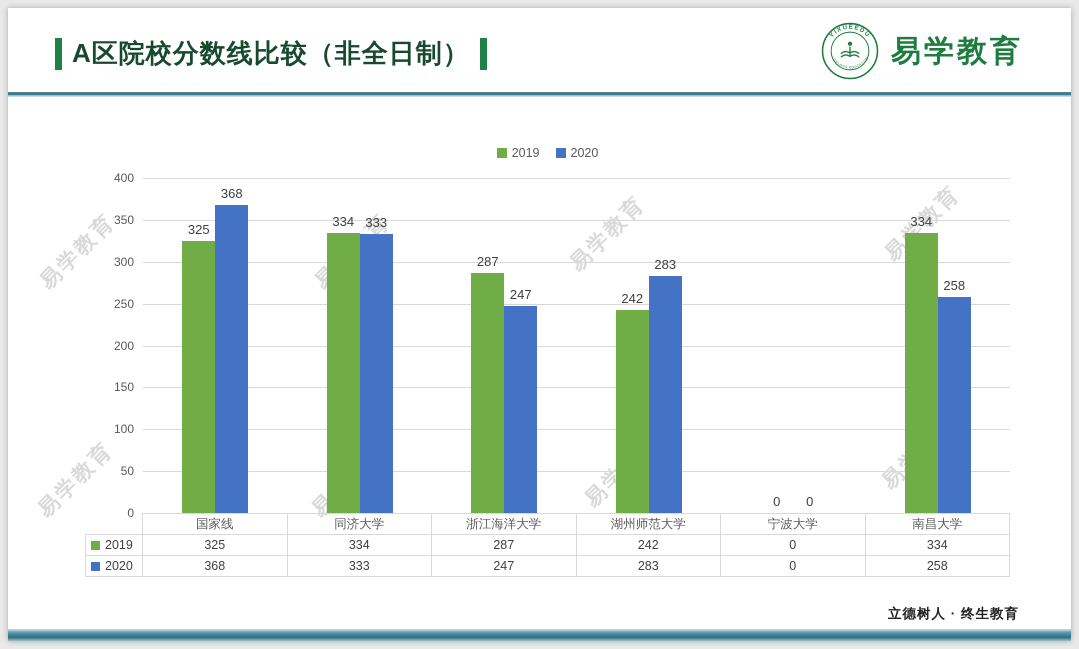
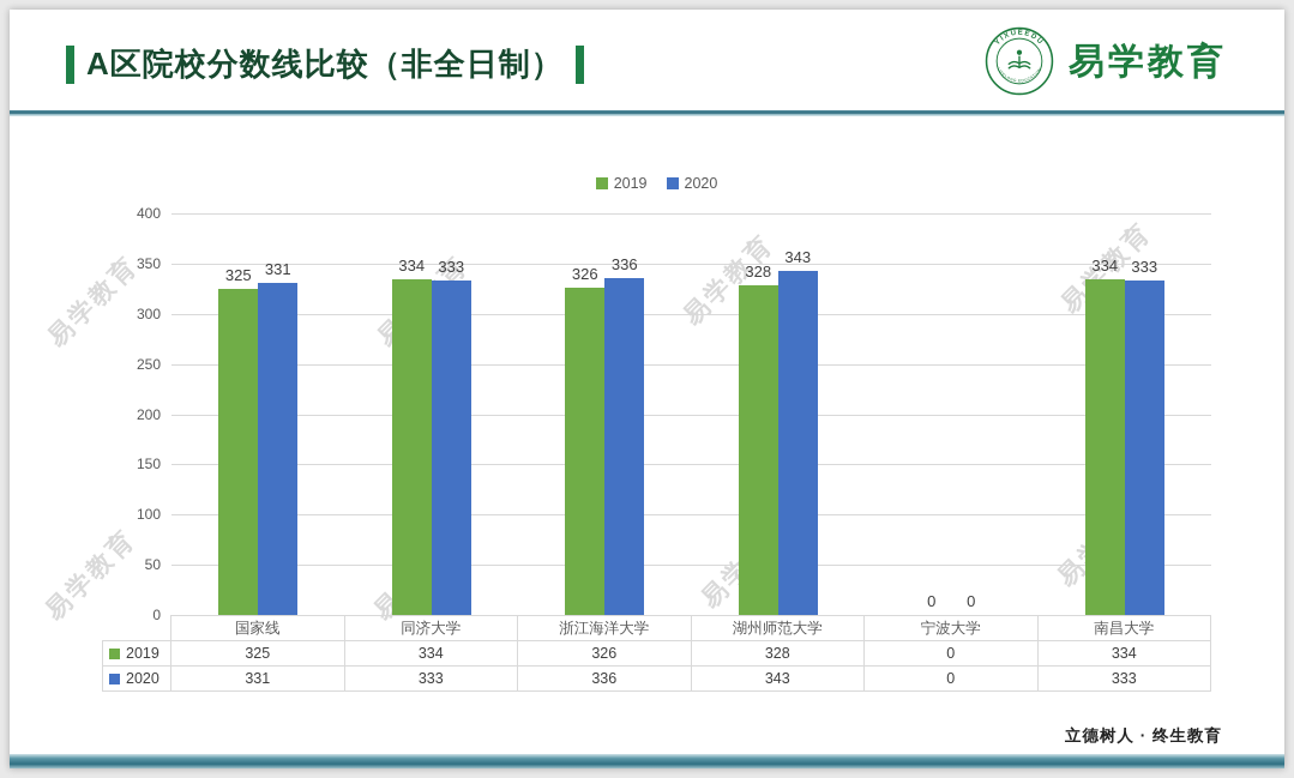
2020/国家线: 368 -> 331
2019/浙江海洋大学: 287 -> 326
2020/浙江海洋大学: 247 -> 336
2019/湖州师范大学: 242 -> 328
2020/湖州师范大学: 283 -> 343
2020/南昌大学: 258 -> 333
